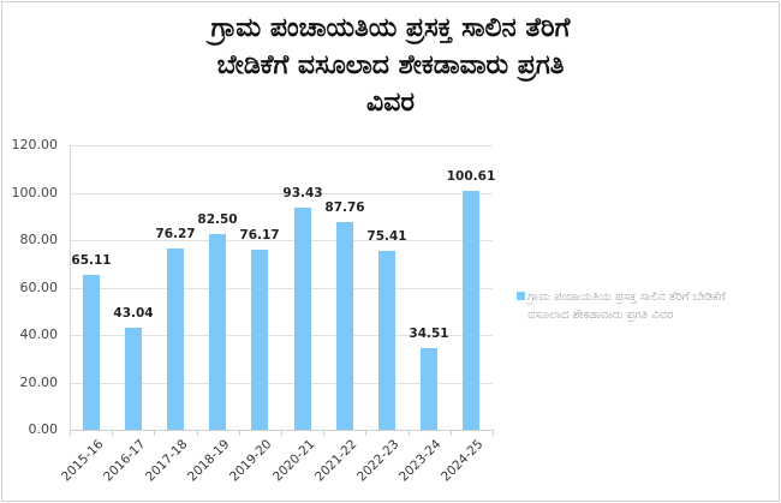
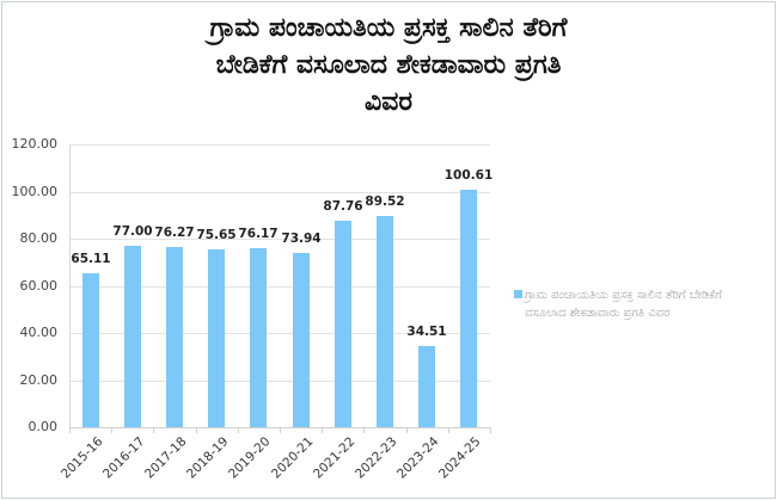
2016-17: 43.04 -> 77.00
2018-19: 82.50 -> 75.65
2020-21: 93.43 -> 73.94
2022-23: 75.41 -> 89.52
